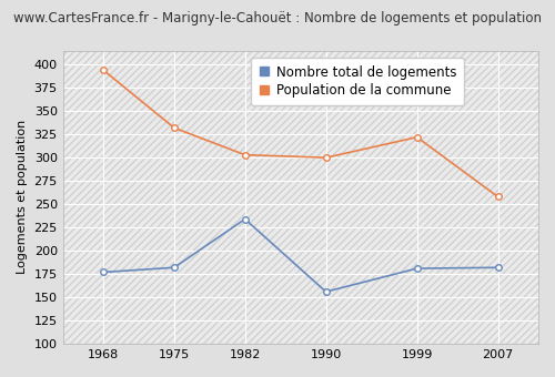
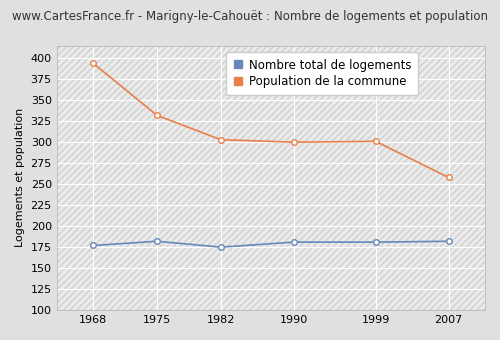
Nombre total de logements/1982: 234 -> 175
Nombre total de logements/1990: 156 -> 181
Population de la commune/1999: 322 -> 301
